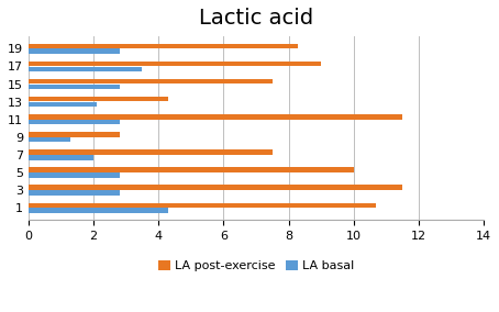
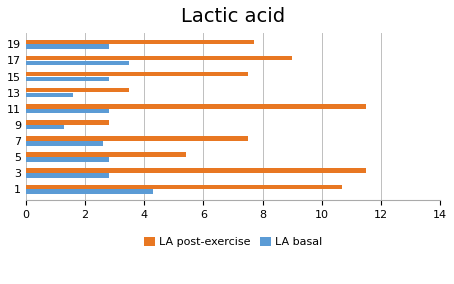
LA post-exercise/19: 8.3 -> 7.7
LA post-exercise/13: 4.3 -> 3.5
LA basal/13: 2.1 -> 1.6
LA basal/7: 2.0 -> 2.6
LA post-exercise/5: 10.0 -> 5.4
